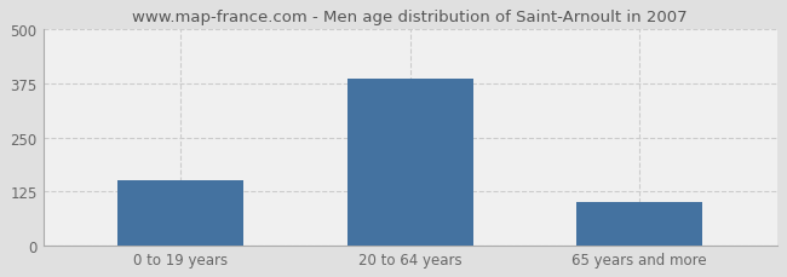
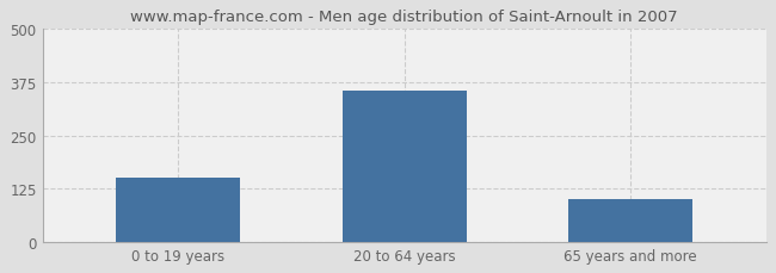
20 to 64 years: 385 -> 355
